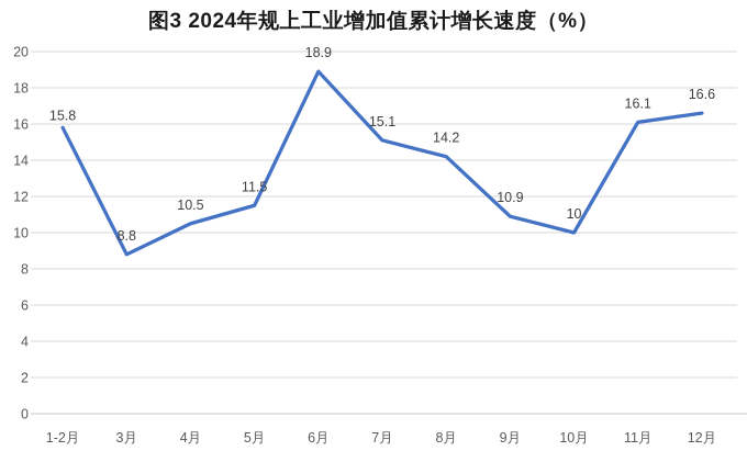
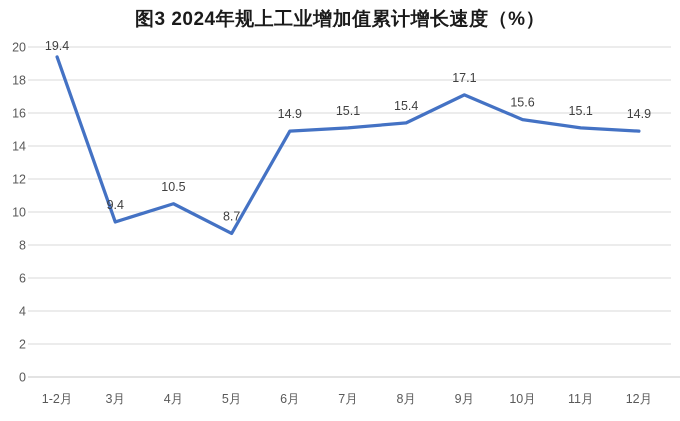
1-2月: 15.8 -> 19.4
3月: 8.8 -> 9.4
5月: 11.5 -> 8.7
6月: 18.9 -> 14.9
8月: 14.2 -> 15.4
9月: 10.9 -> 17.1
10月: 10 -> 15.6
11月: 16.1 -> 15.1
12月: 16.6 -> 14.9
